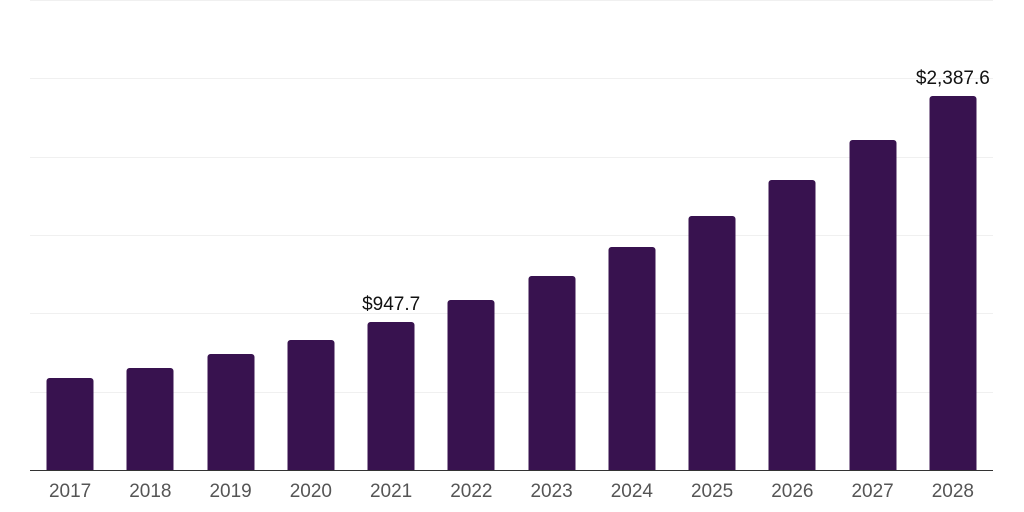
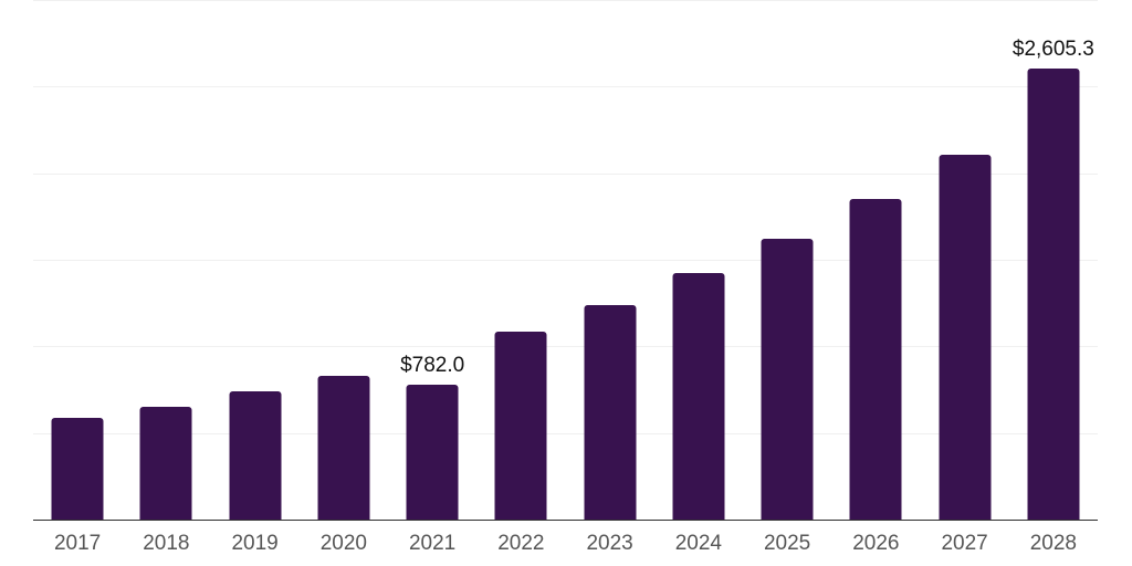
2021: $947.7 -> $782.0
2028: $2,387.6 -> $2,605.3
